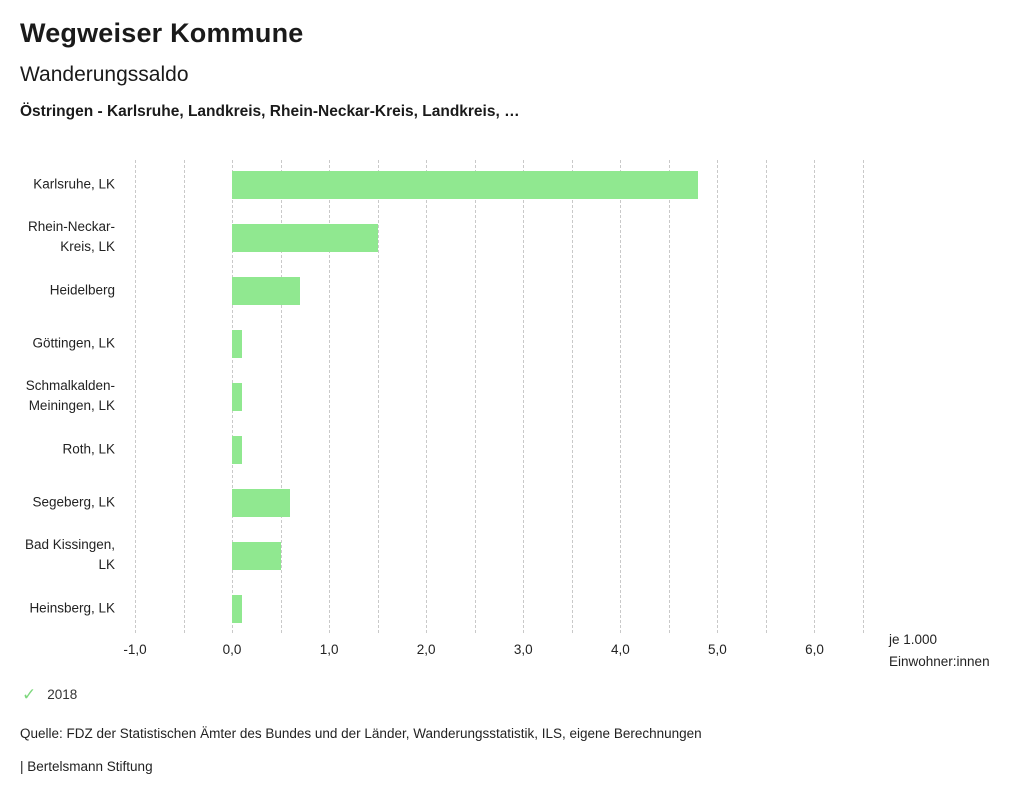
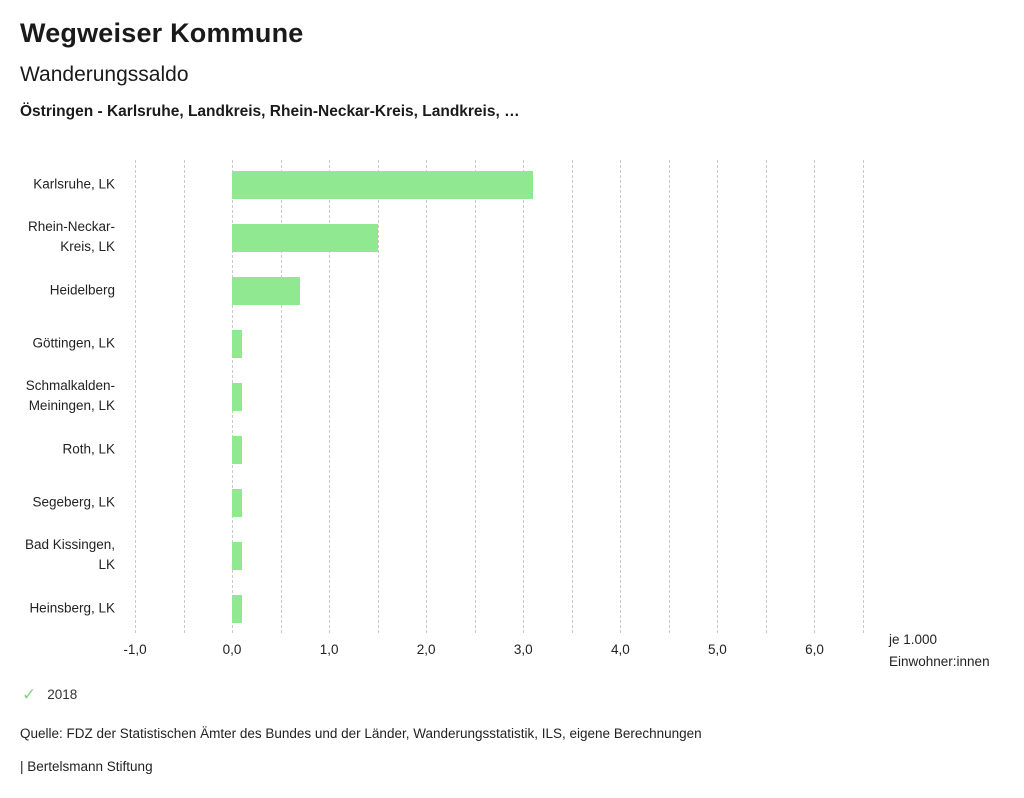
Karlsruhe, LK: 4,8 -> 3,1
Segeberg, LK: 0,6 -> 0,1
Bad Kissingen, LK: 0,5 -> 0,1
